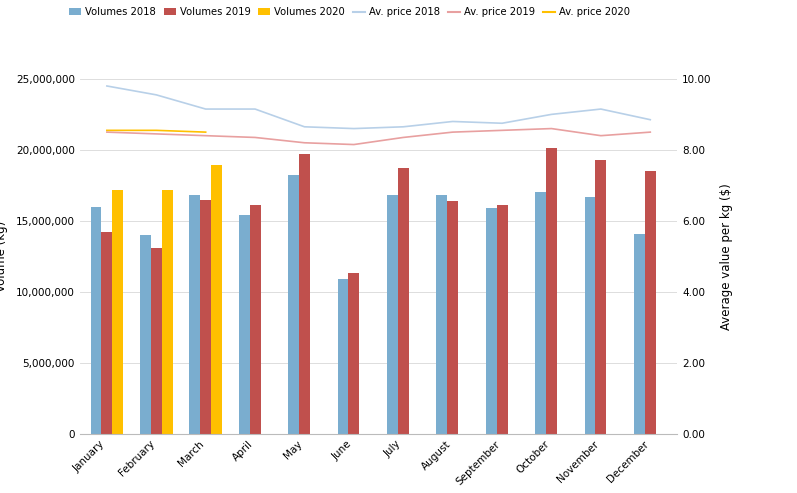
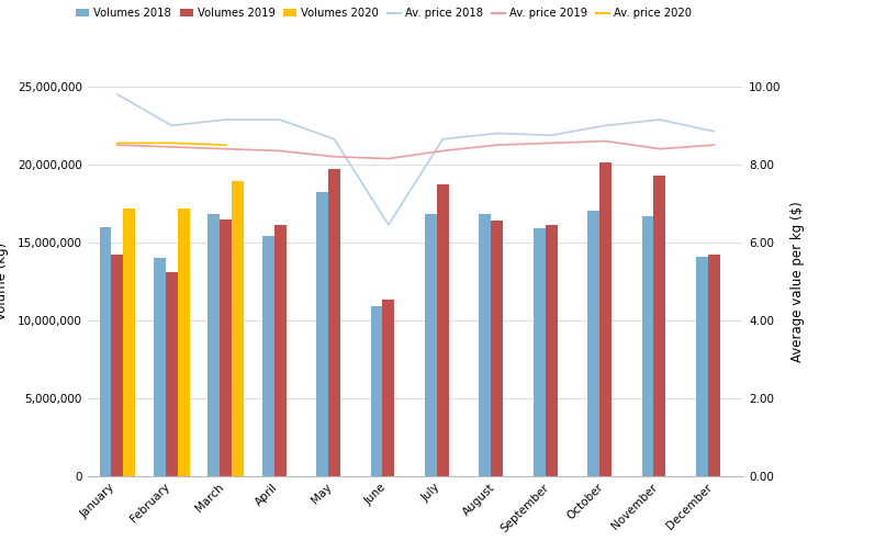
Av. price 2018/February: 9.55 -> 9.00
Av. price 2018/June: 8.60 -> 6.45
Volumes 2019/December: 18,500,000 -> 14,200,000
